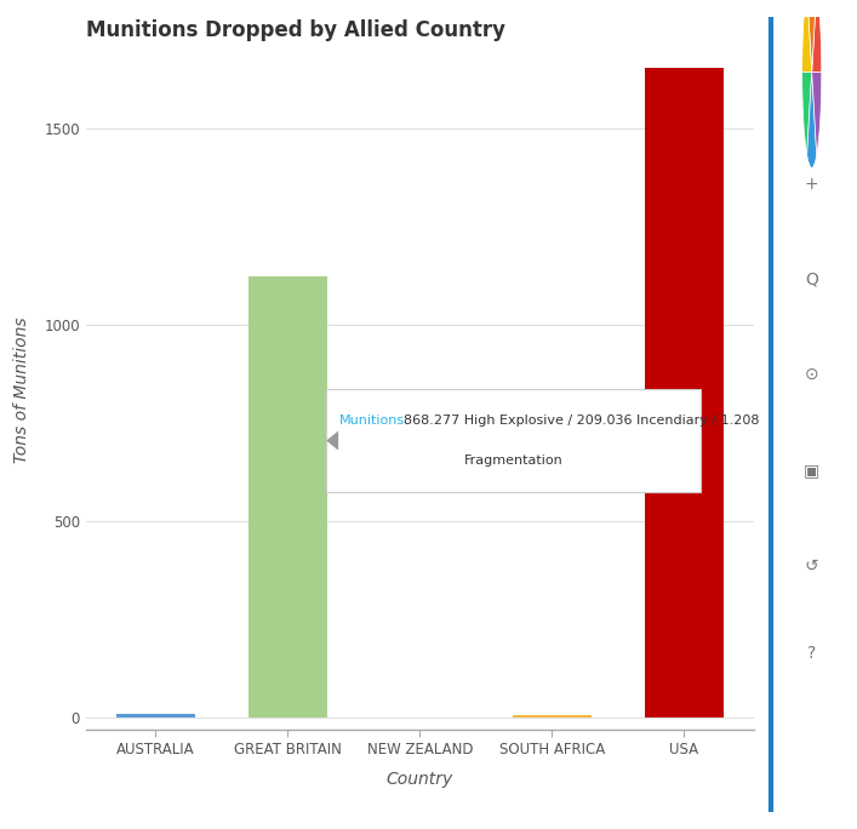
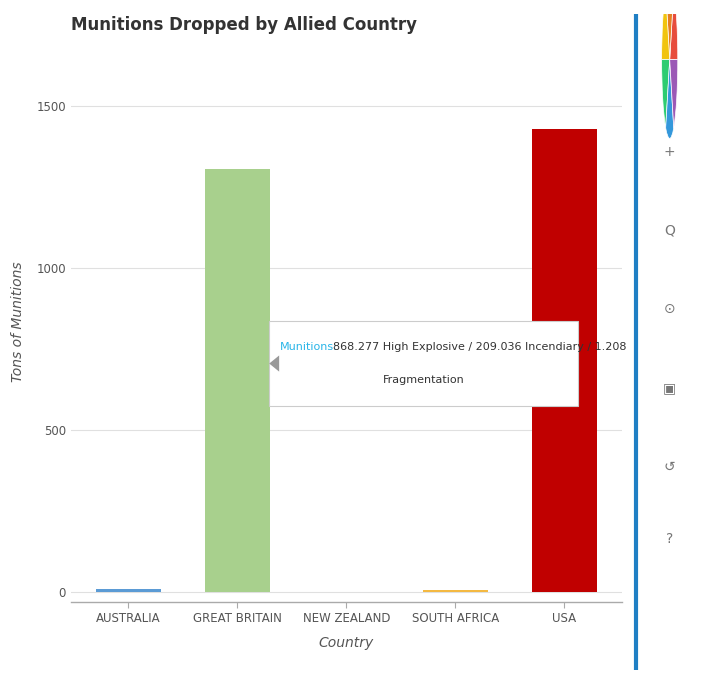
GREAT BRITAIN: 1124 -> 1305
USA: 1654 -> 1430
